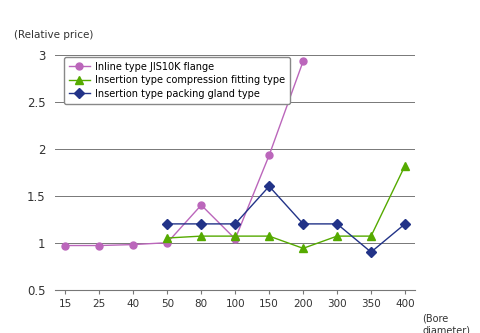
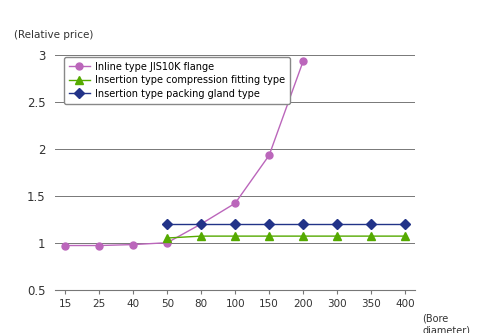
Inline type JIS10K flange/80: 1.40 -> 1.20
Inline type JIS10K flange/100: 1.04 -> 1.42
Insertion type packing gland type/150: 1.6 -> 1.2
Insertion type compression fitting type/200: 0.94 -> 1.07
Insertion type packing gland type/350: 0.9 -> 1.2
Insertion type compression fitting type/400: 1.82 -> 1.07
